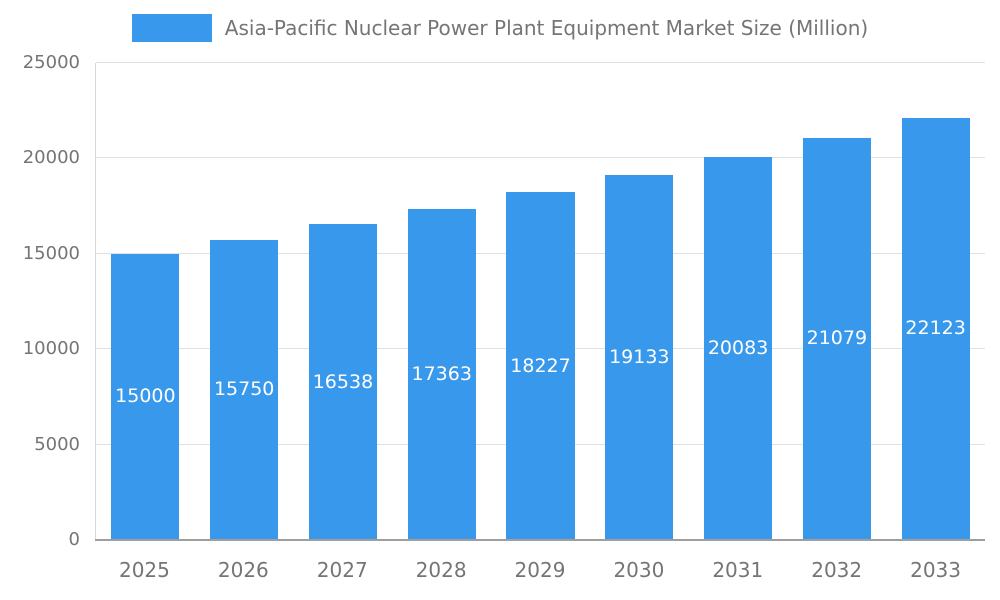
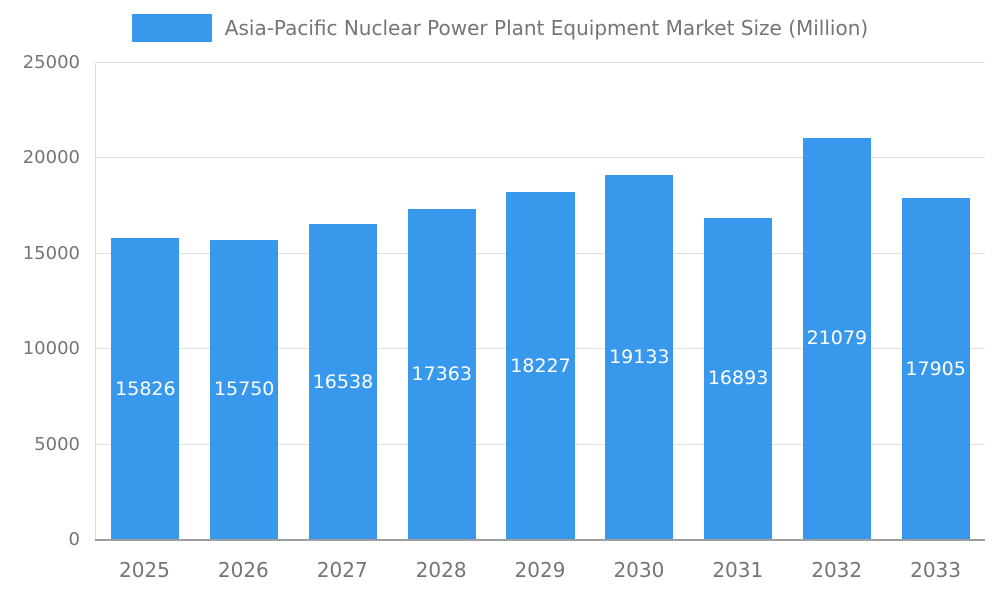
2025: 15000 -> 15826
2031: 20083 -> 16893
2033: 22123 -> 17905
